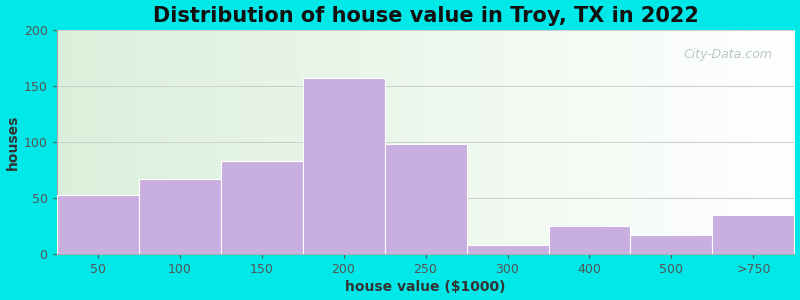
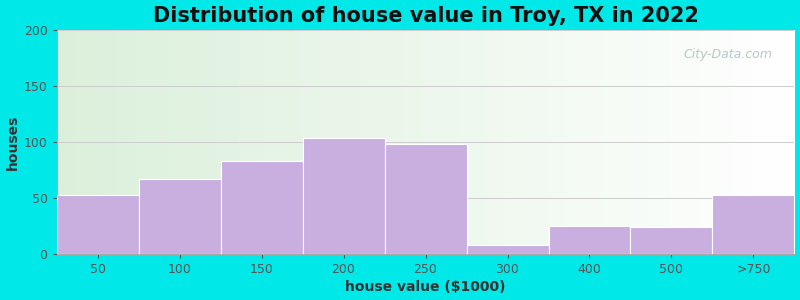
200: 157 -> 104
500: 17 -> 24
>750: 35 -> 53
